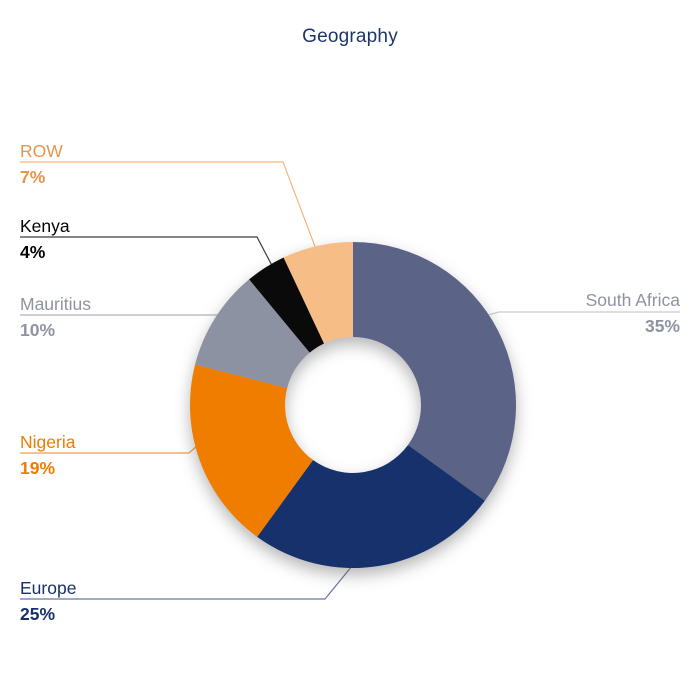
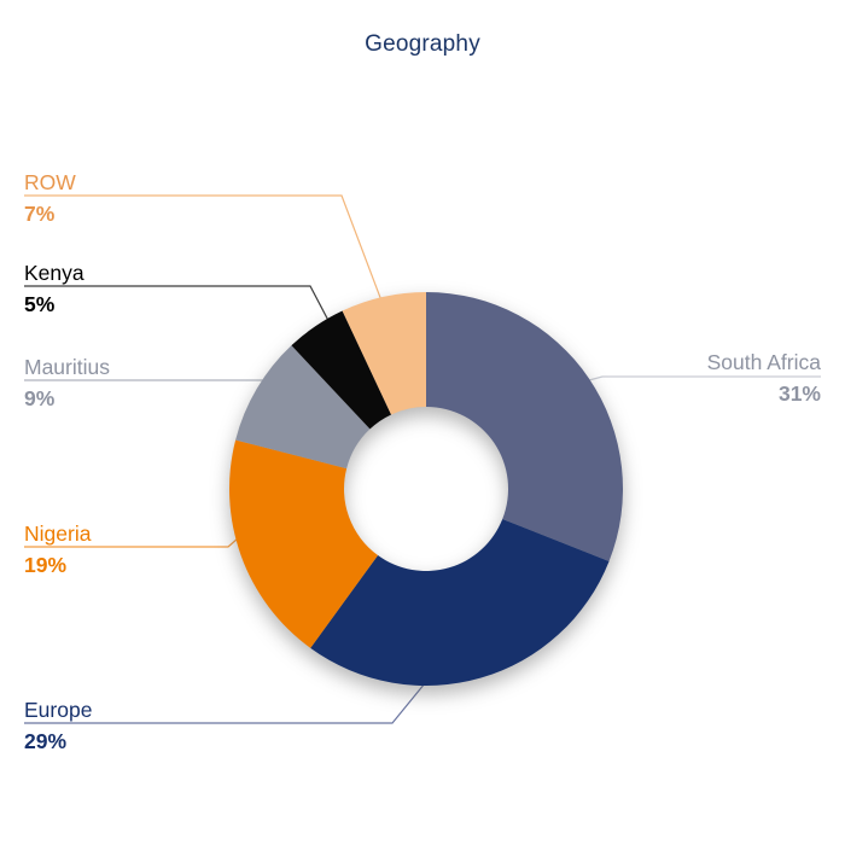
South Africa: 35% -> 31%
Europe: 25% -> 29%
Mauritius: 10% -> 9%
Kenya: 4% -> 5%
